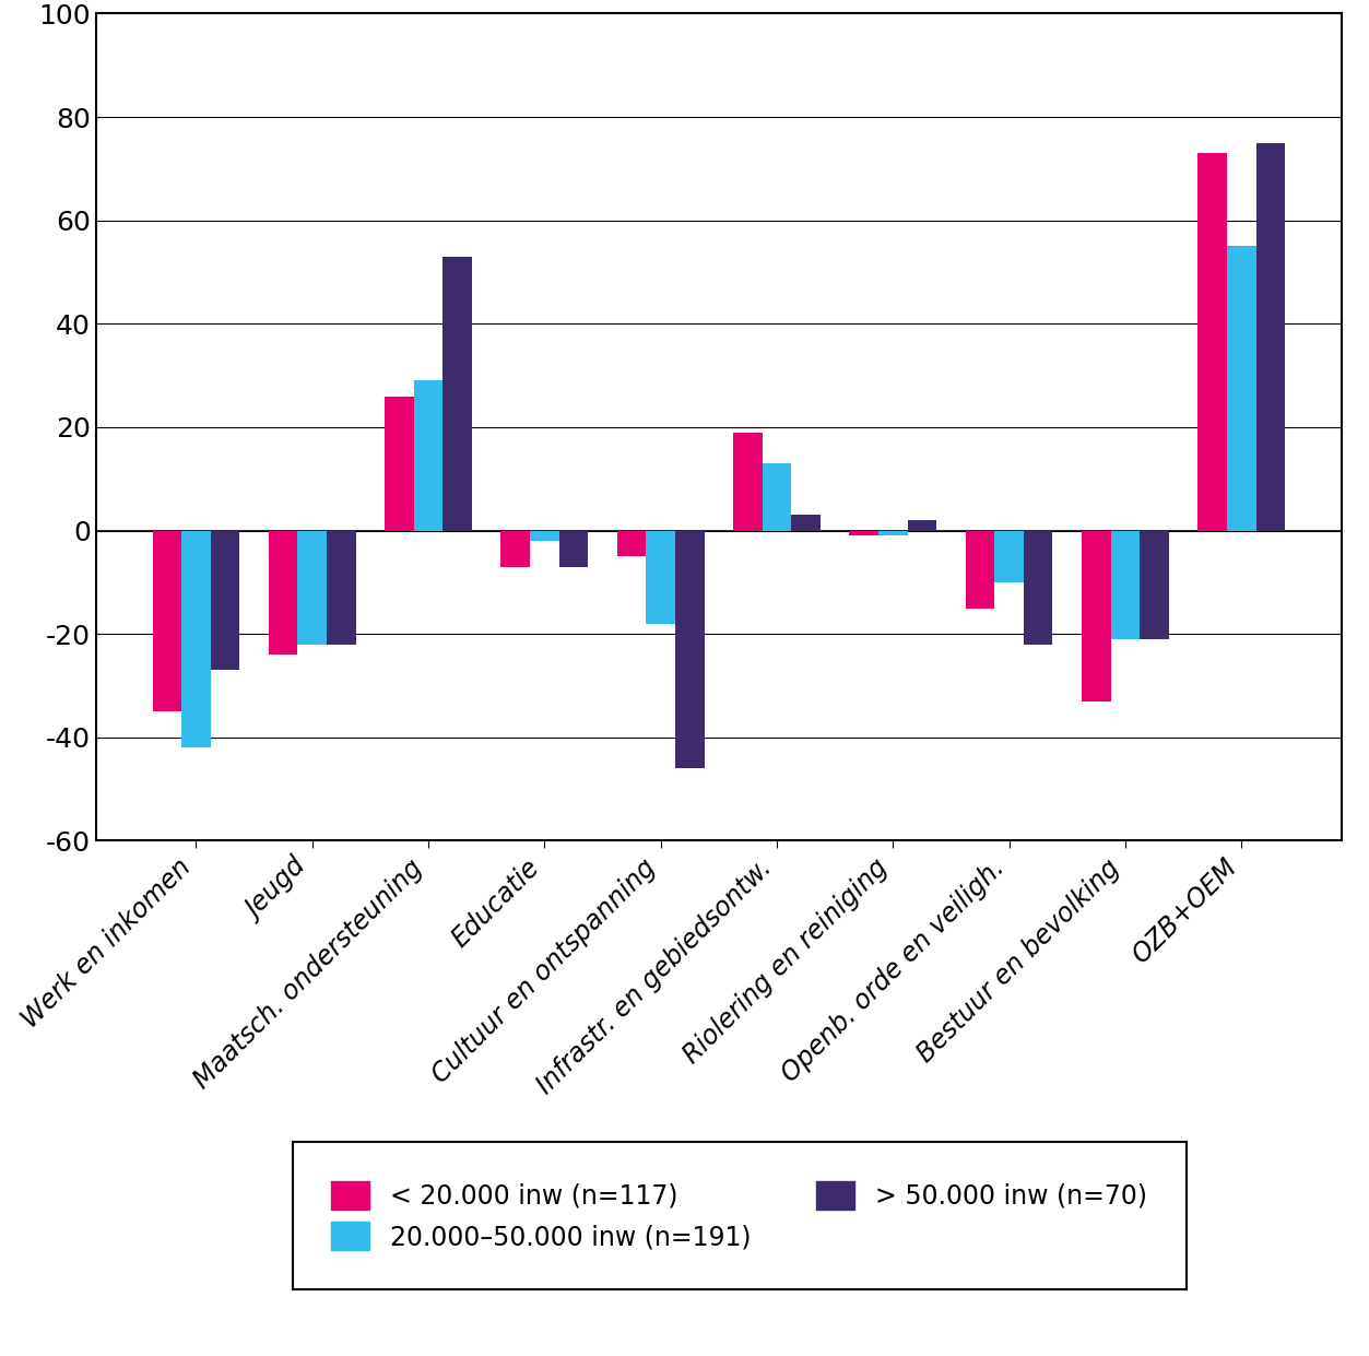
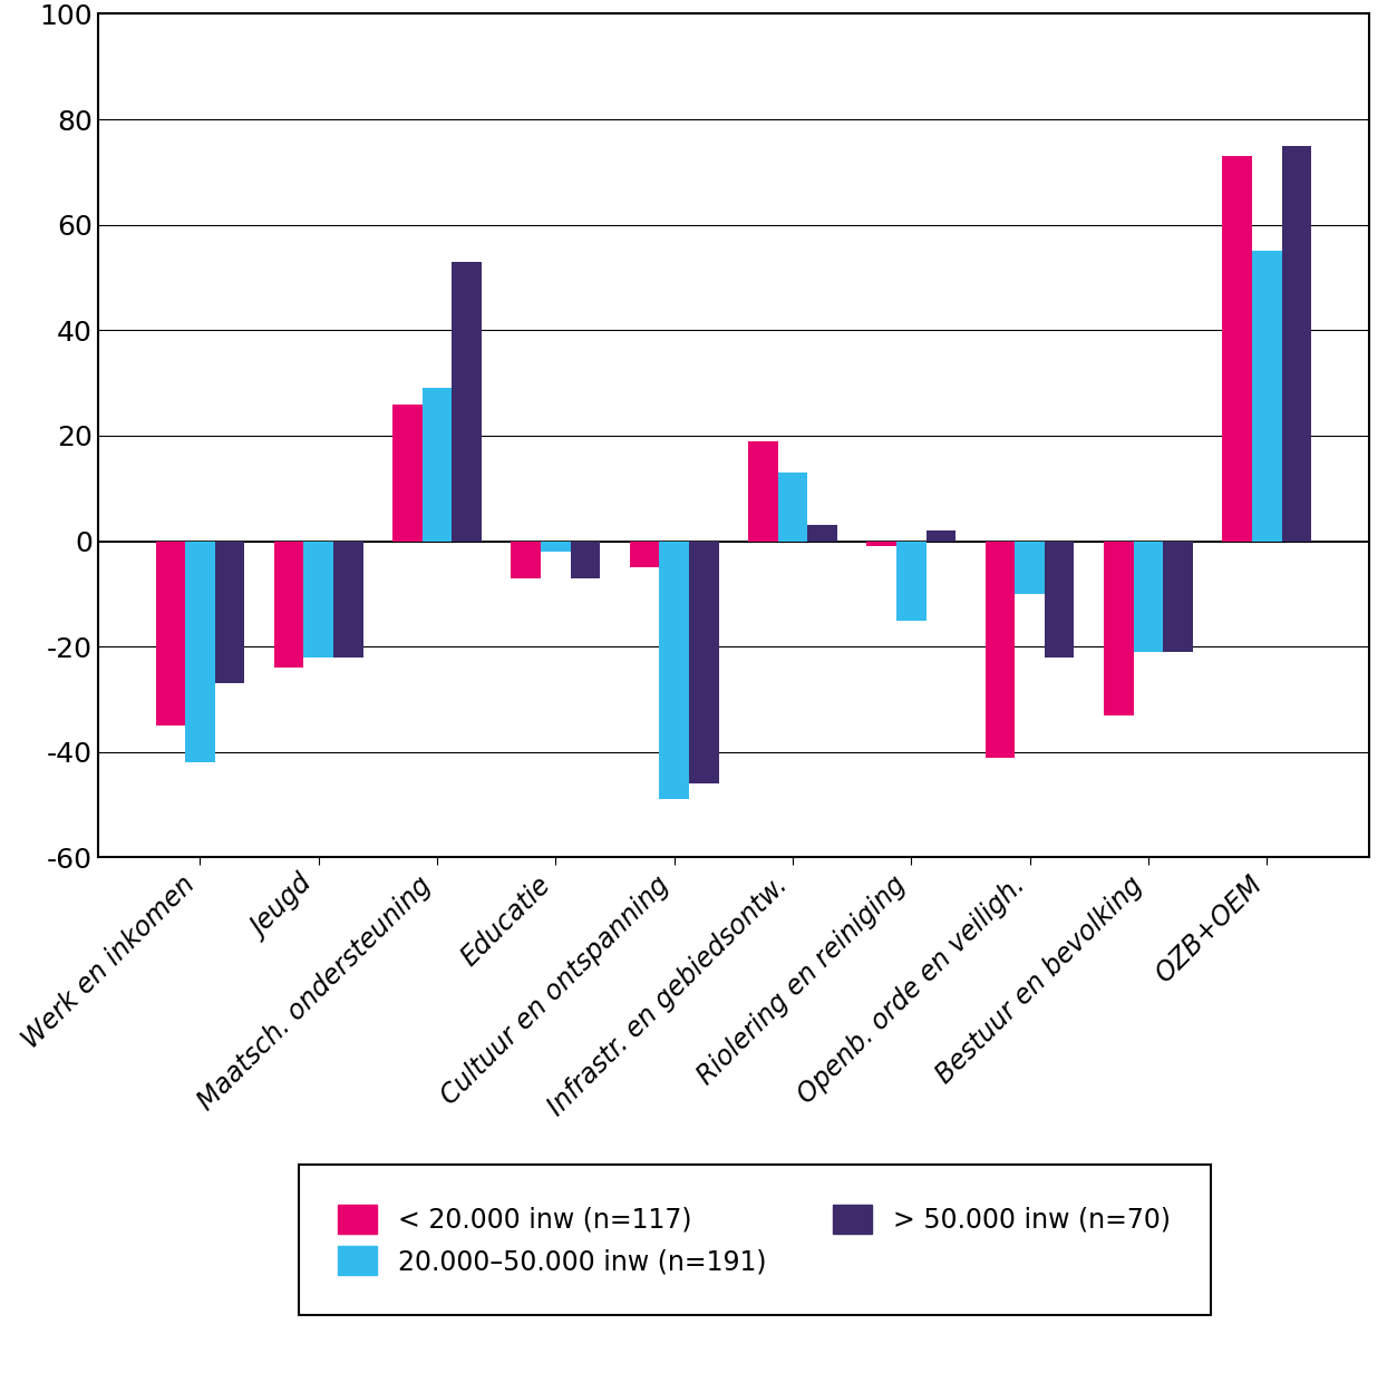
20.000–50.000 inw (n=191)/Cultuur en ontspanning: -18 -> -49
20.000–50.000 inw (n=191)/Riolering en reiniging: -1 -> -15
< 20.000 inw (n=117)/Openb. orde en veiligh.: -15 -> -41
